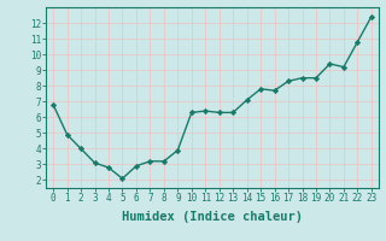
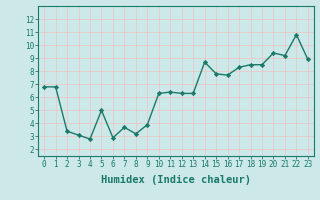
1: 4.9 -> 6.8
2: 4.0 -> 3.4
5: 2.1 -> 5.0
7: 3.2 -> 3.7
14: 7.1 -> 8.7
23: 12.4 -> 8.9
